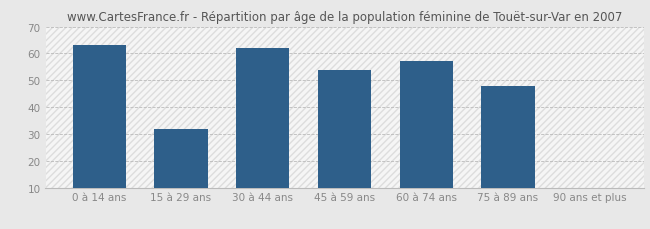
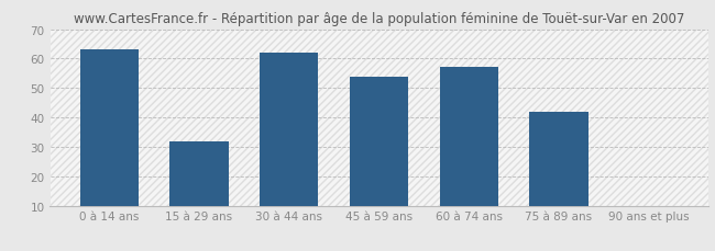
75 à 89 ans: 48 -> 42
